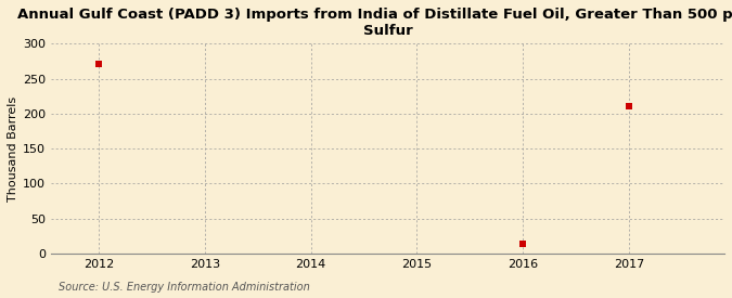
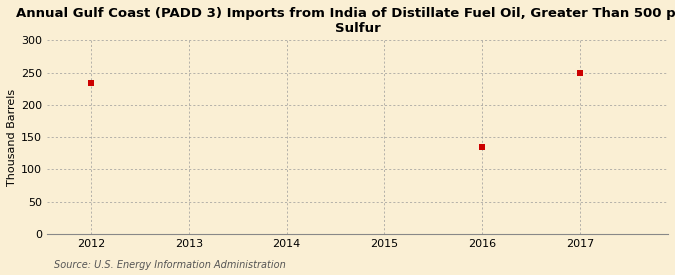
2012: 271 -> 234
2016: 14 -> 134
2017: 211 -> 250
